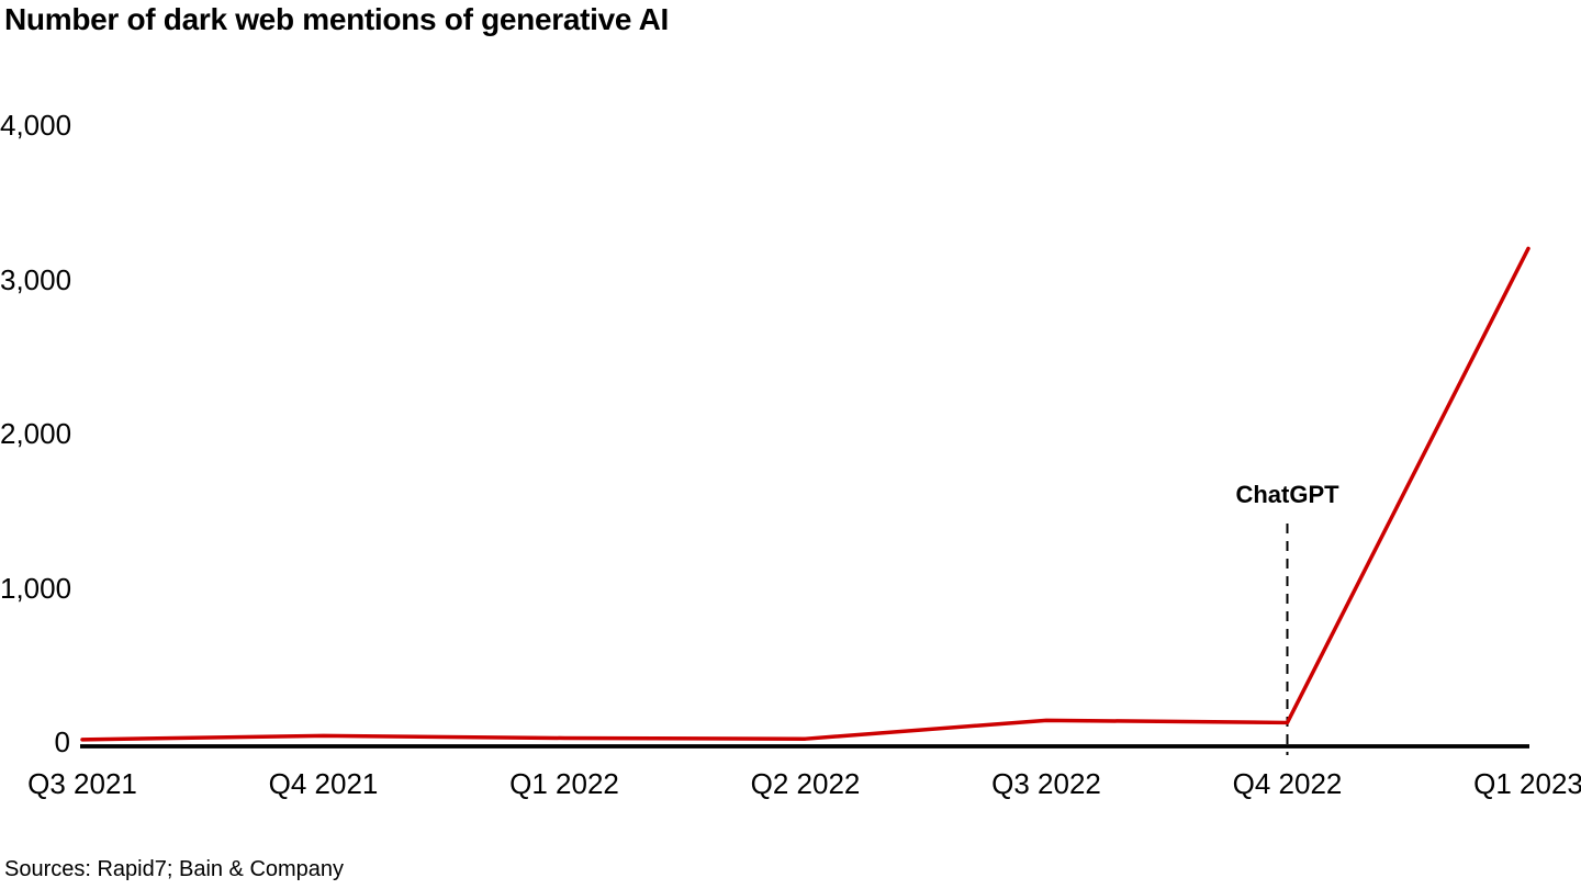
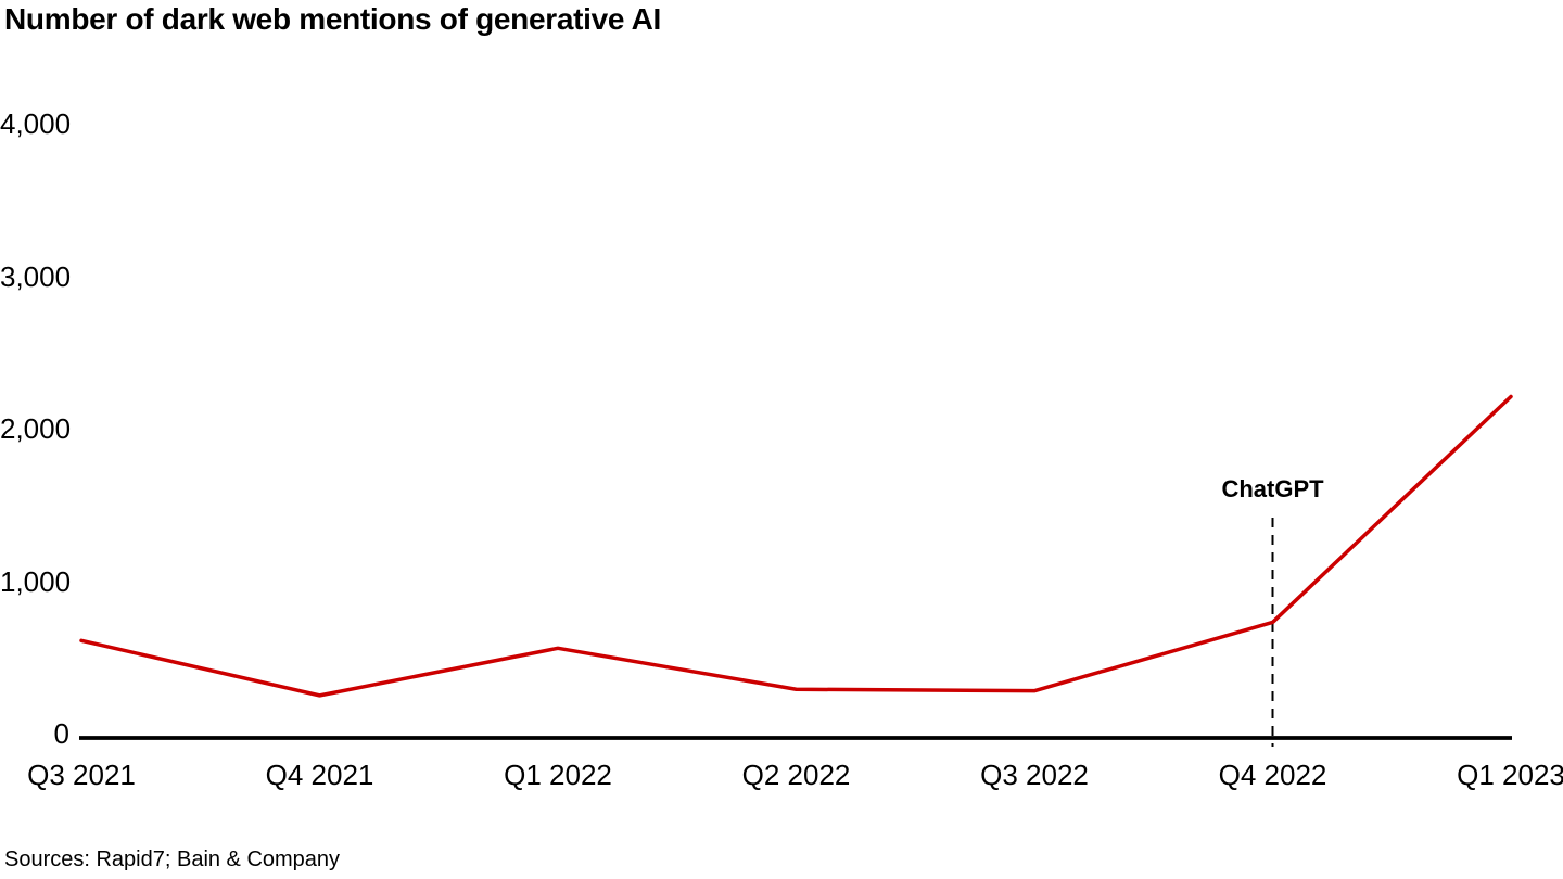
Q3 2021: 20 -> 610
Q4 2021: 40 -> 250
Q1 2022: 20 -> 560
Q2 2022: 20 -> 290
Q3 2022: 140 -> 280
Q4 2022: 120 -> 730
Q1 2023: 3200 -> 2210
